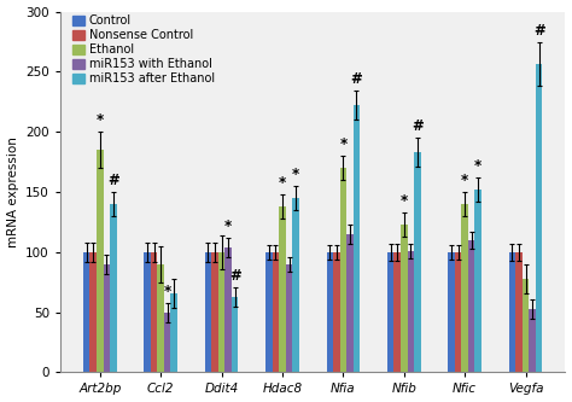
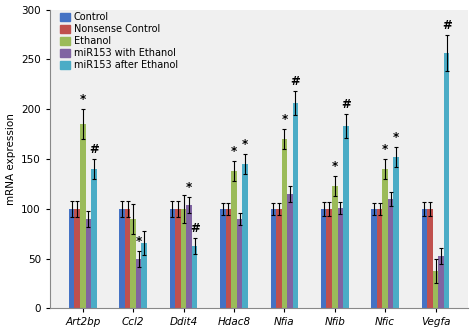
miR153 after Ethanol/Nfia: 222 -> 206
Ethanol/Vegfa: 78 -> 38
